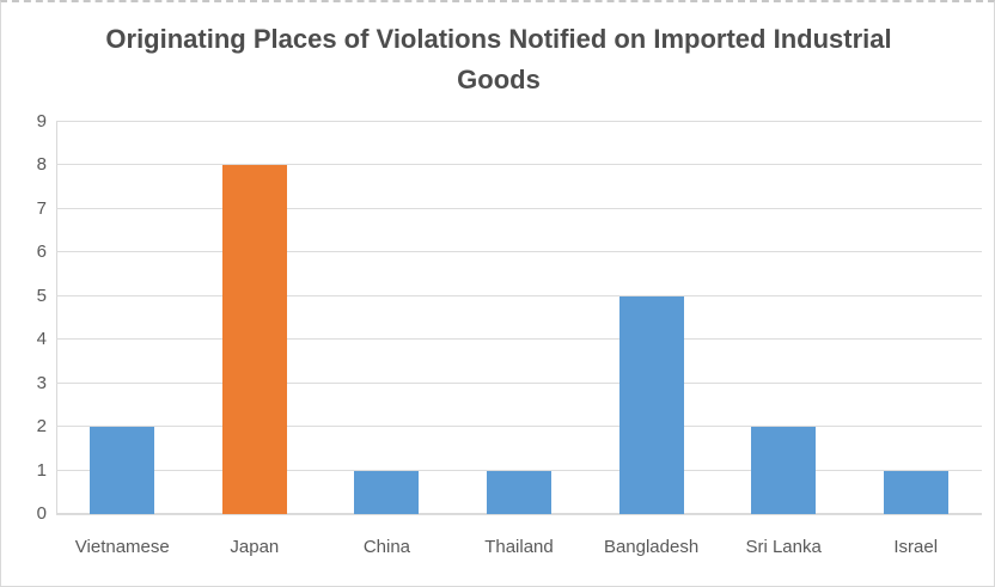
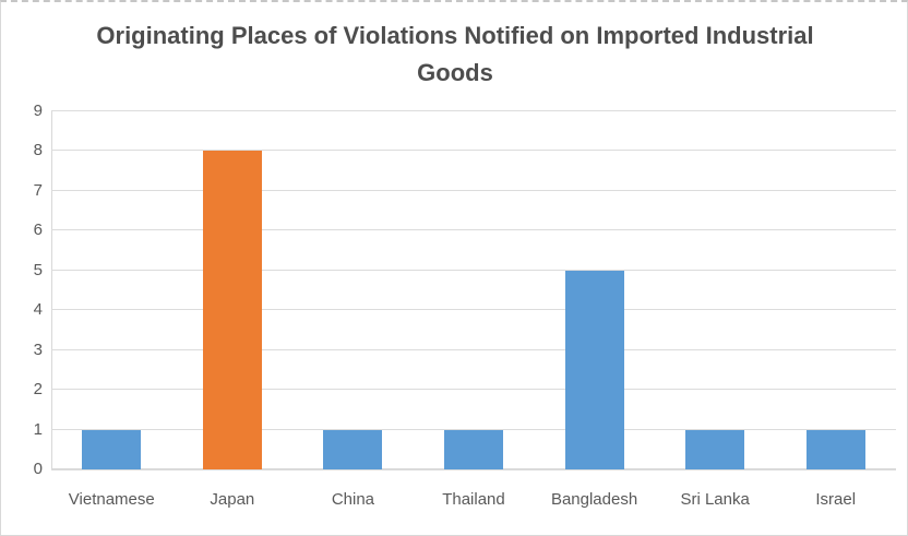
Vietnamese: 2 -> 1
Sri Lanka: 2 -> 1
